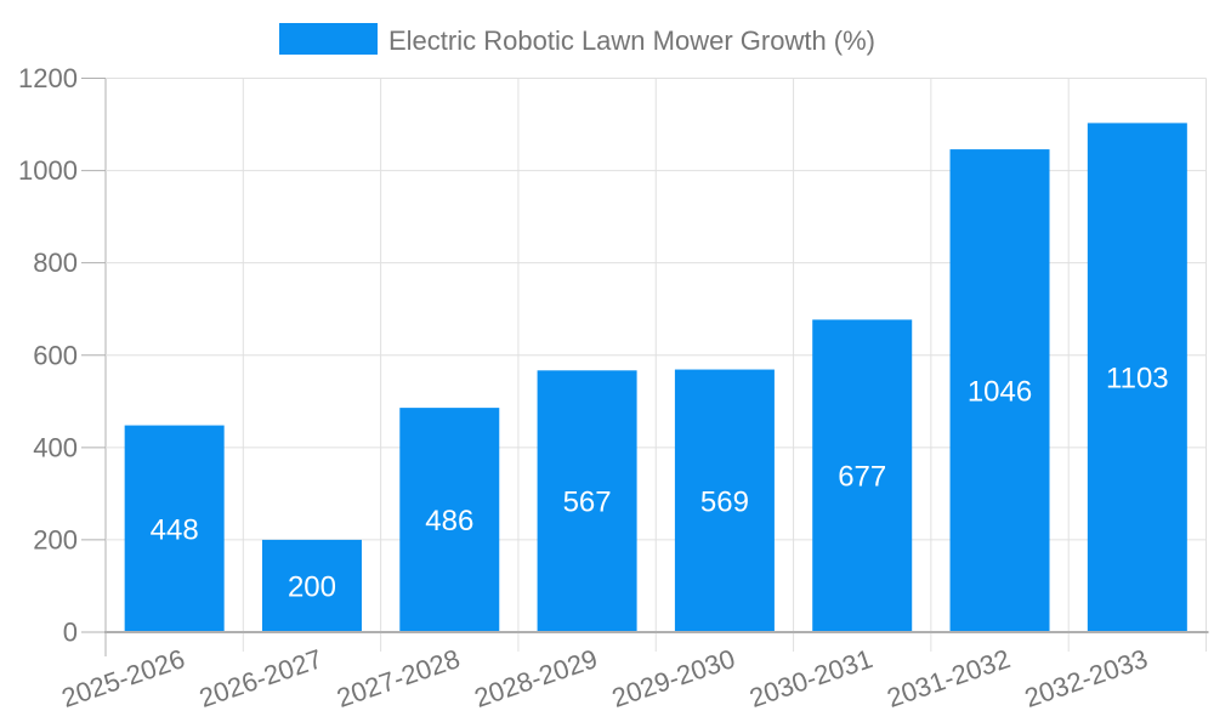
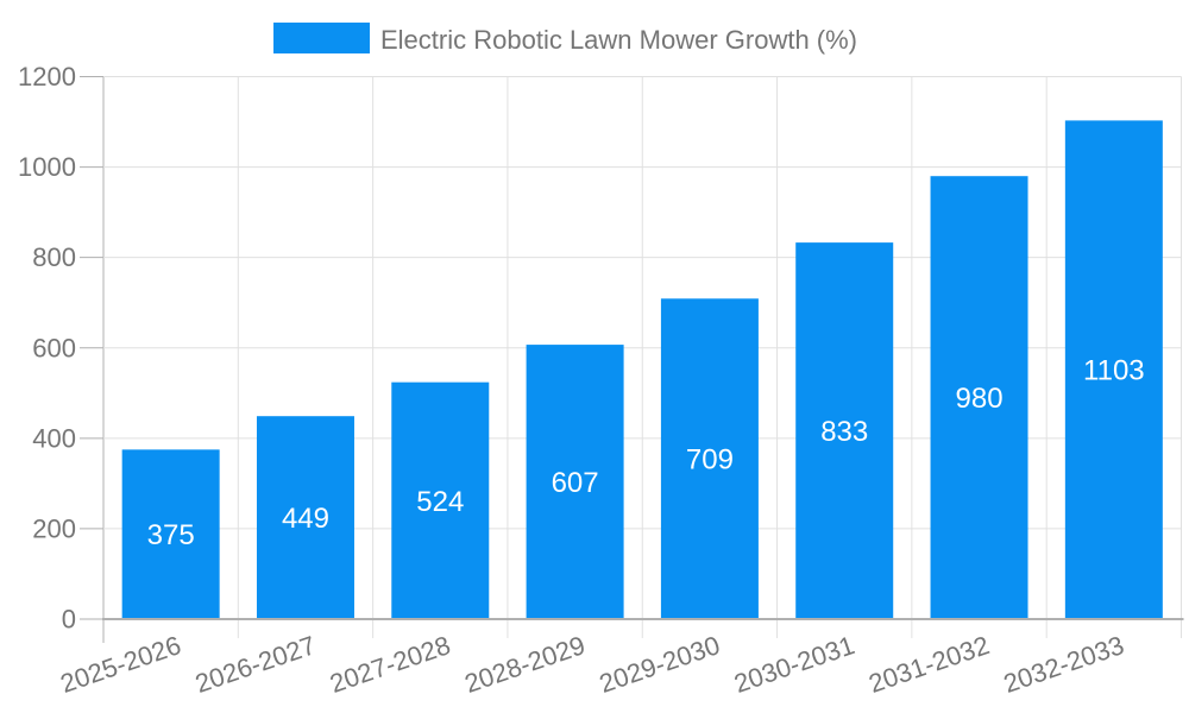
2025-2026: 448 -> 375
2026-2027: 200 -> 449
2027-2028: 486 -> 524
2028-2029: 567 -> 607
2029-2030: 569 -> 709
2030-2031: 677 -> 833
2031-2032: 1046 -> 980
